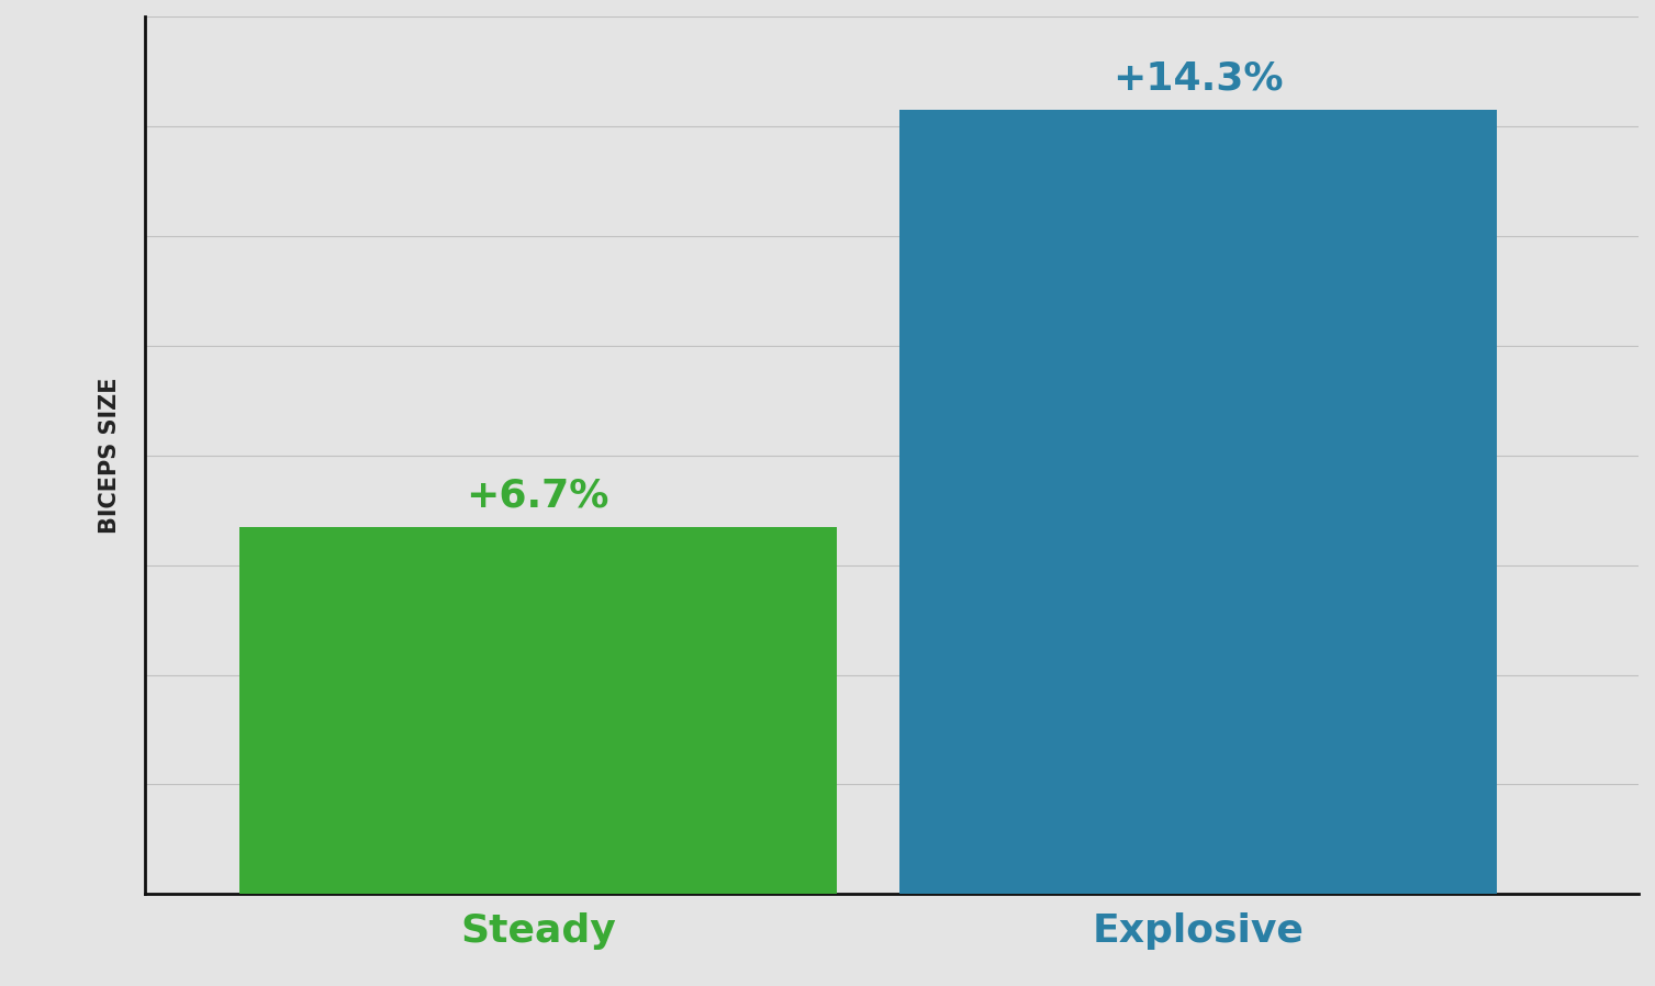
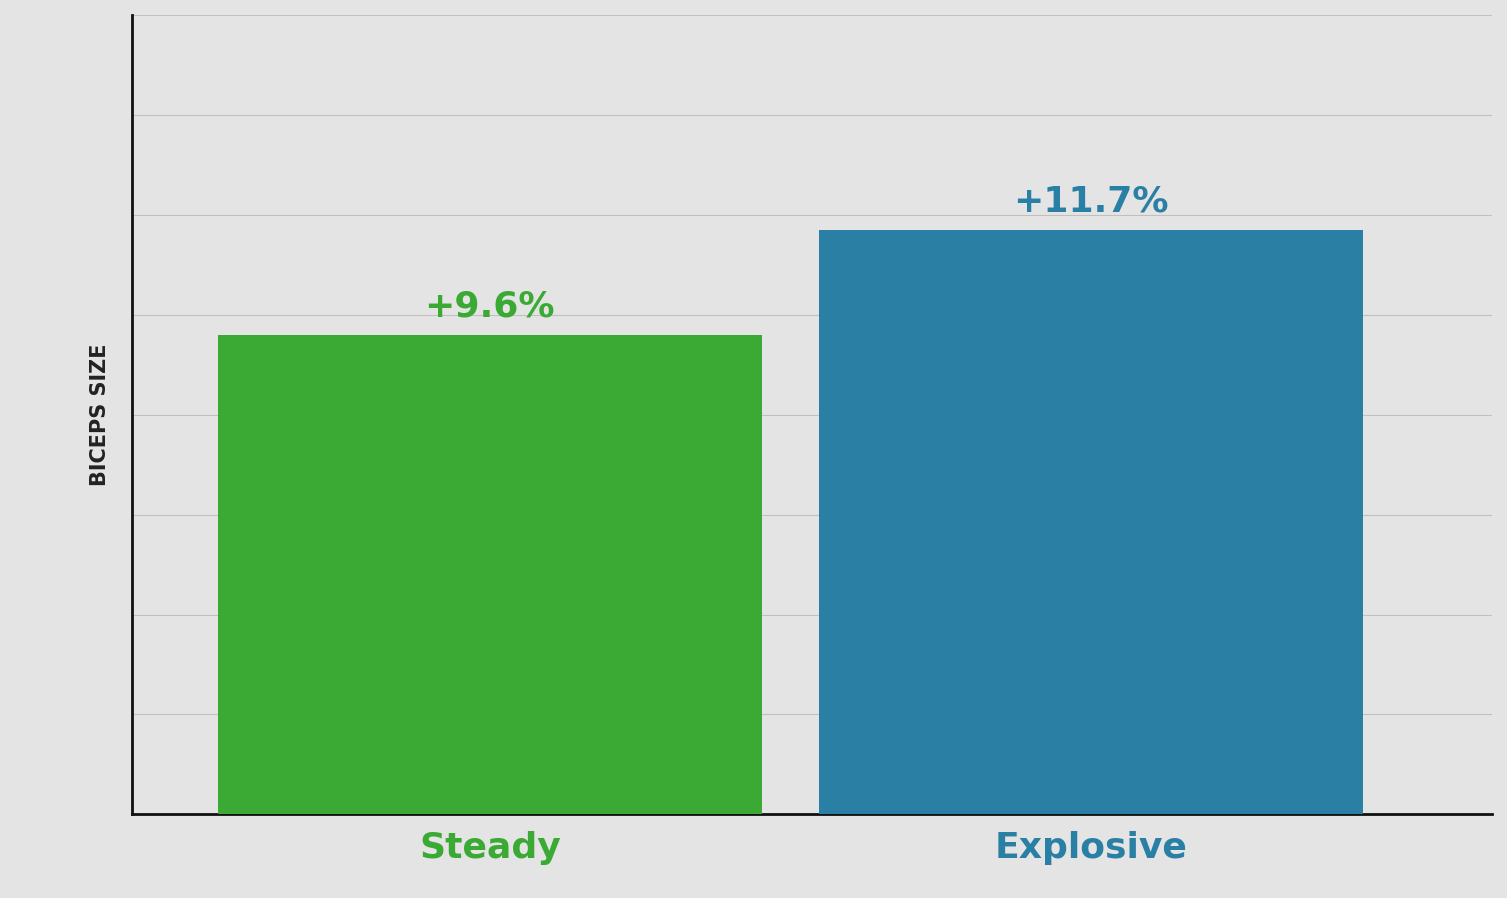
Steady: +6.7% -> +9.6%
Explosive: +14.3% -> +11.7%
